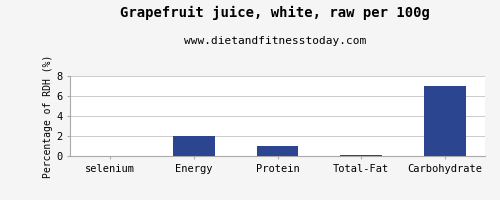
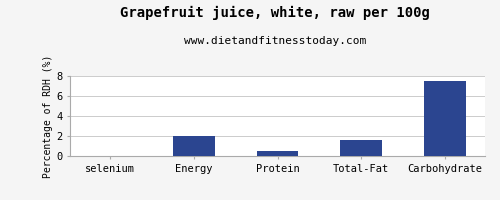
Protein: 1.0 -> 0.5
Total-Fat: 0.1 -> 1.6
Carbohydrate: 7.0 -> 7.5
